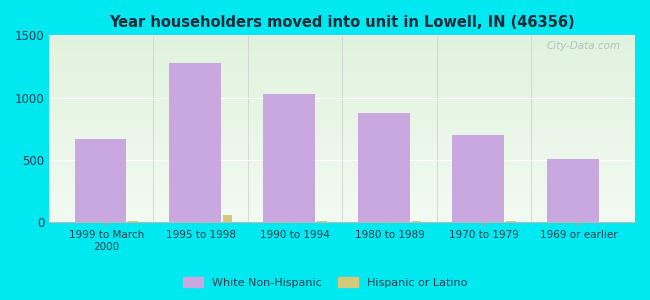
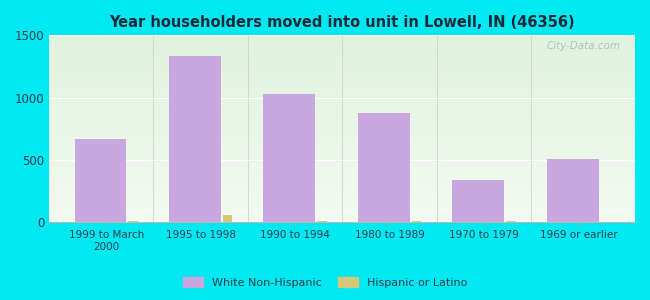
White Non-Hispanic/1995 to 1998: 1280 -> 1330
White Non-Hispanic/1970 to 1979: 700 -> 340
